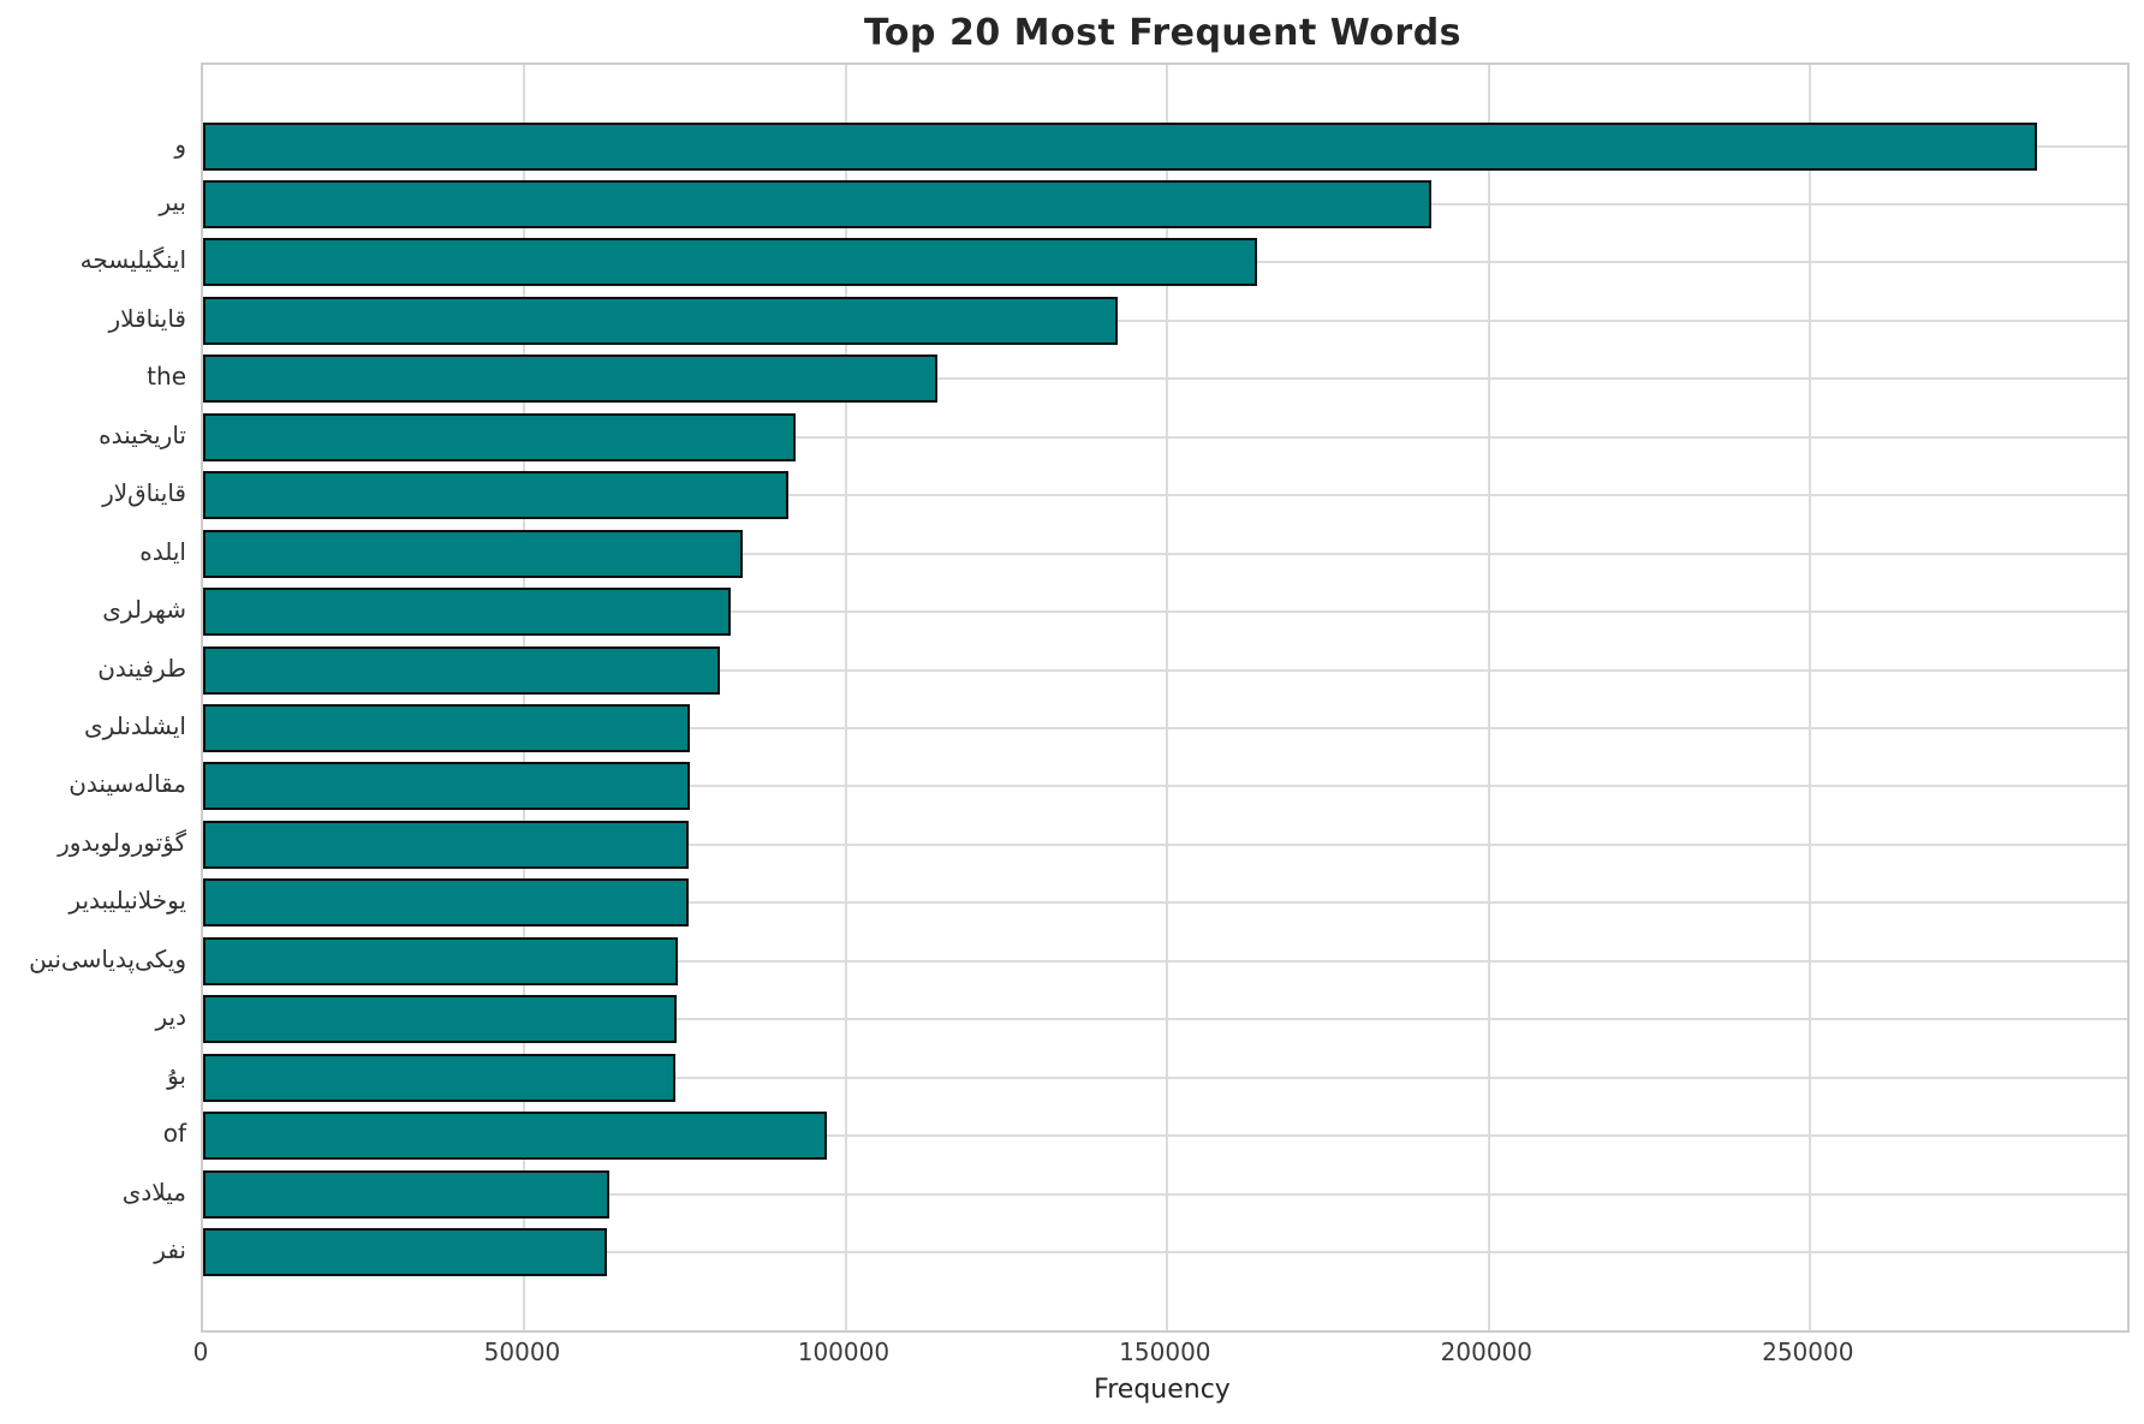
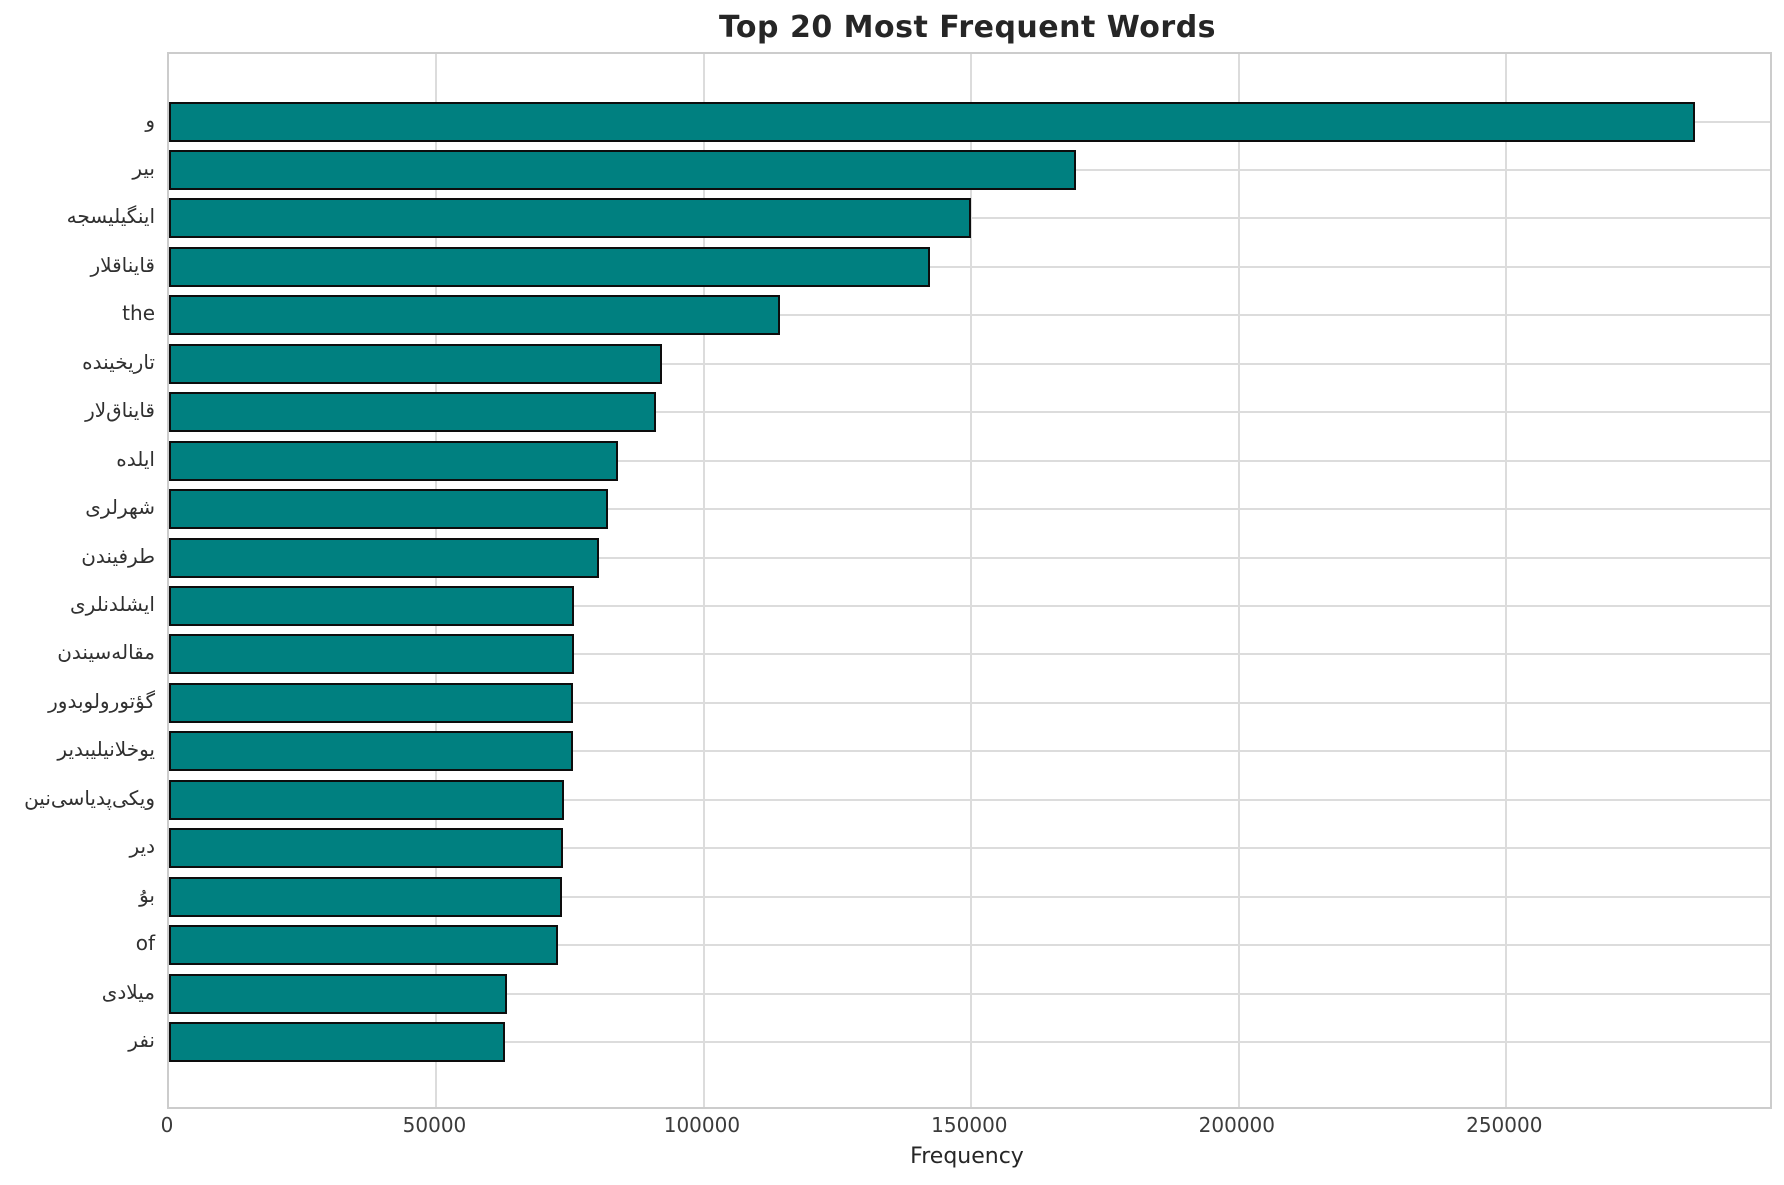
بیر: 191000 -> 170000
اینگیلیسجه: 164000 -> 150000
of: 97000 -> 73000
